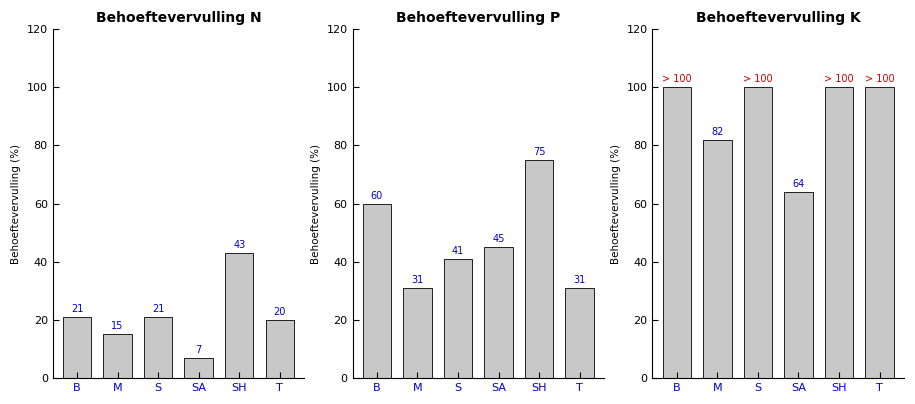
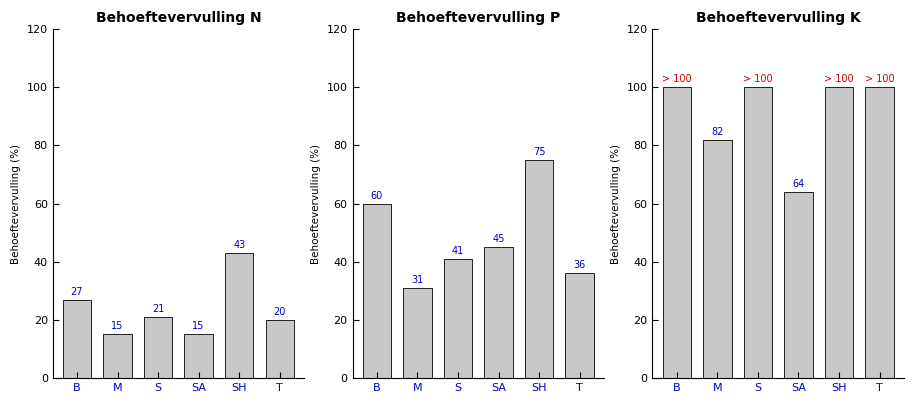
Behoeftevervulling N/B: 21 -> 27
Behoeftevervulling N/SA: 7 -> 15
Behoeftevervulling P/T: 31 -> 36
